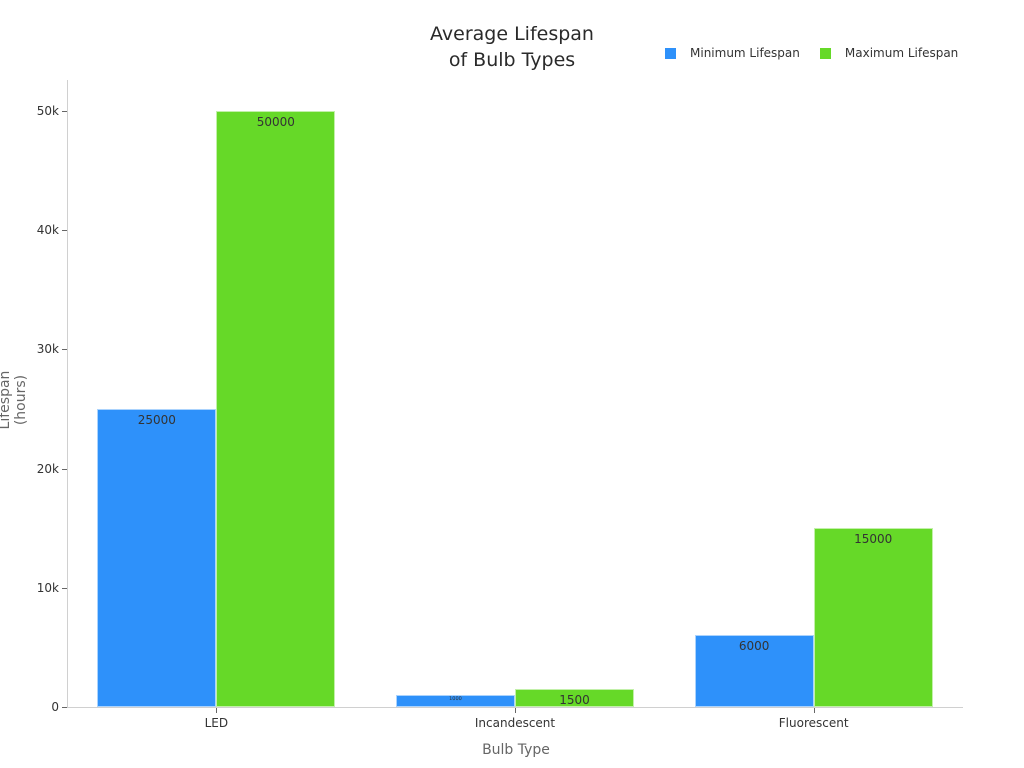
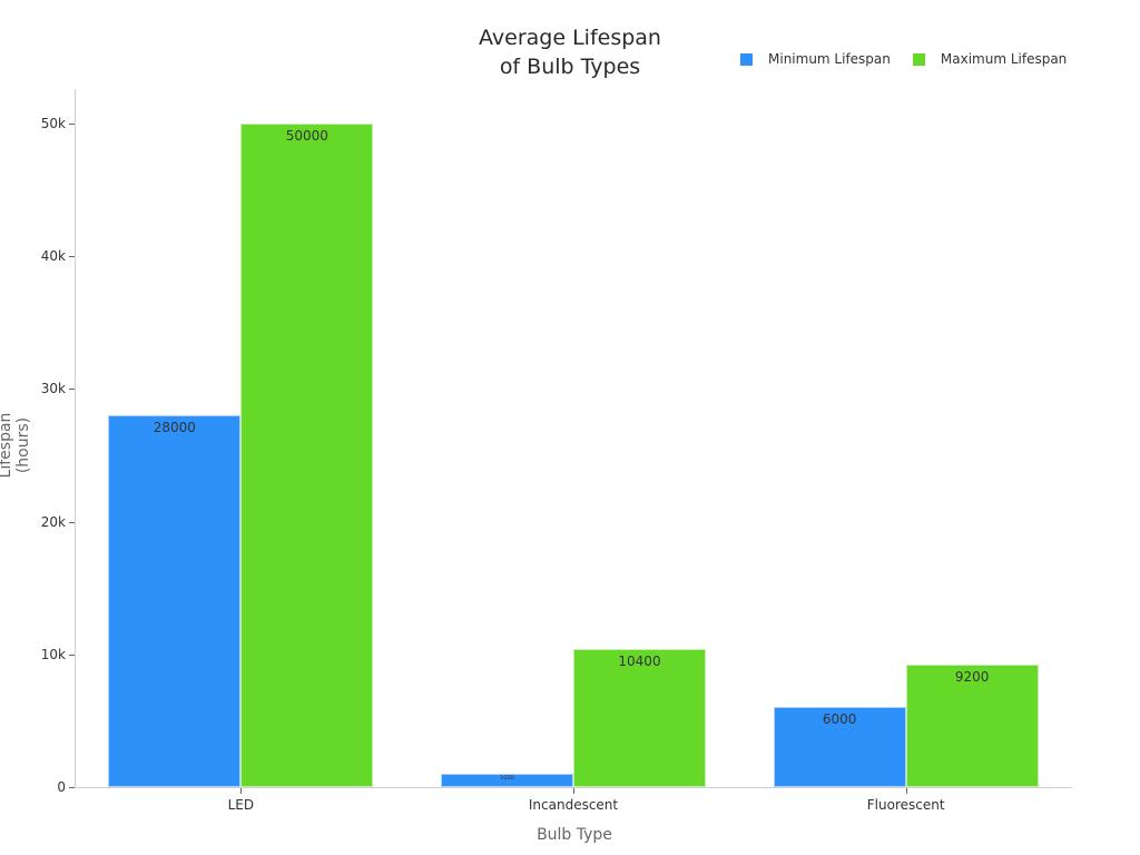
Minimum Lifespan/LED: 25000 -> 28000
Maximum Lifespan/Incandescent: 1500 -> 10400
Maximum Lifespan/Fluorescent: 15000 -> 9200
